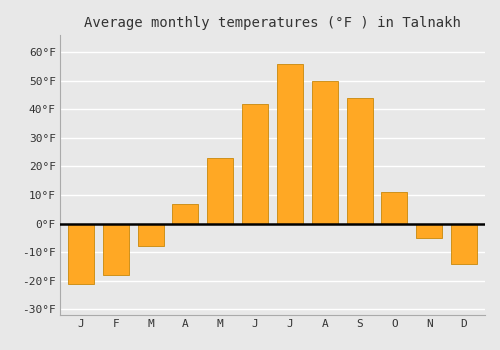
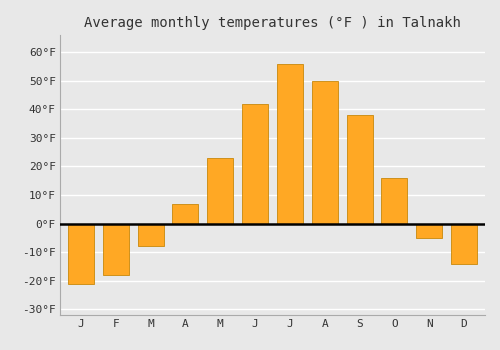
S: 44°F -> 38°F
O: 11°F -> 16°F
